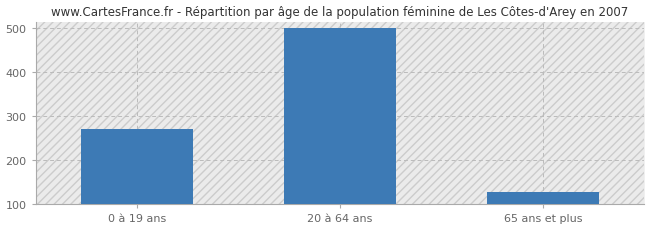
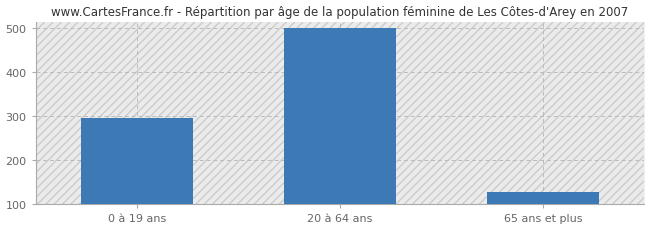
0 à 19 ans: 270 -> 295
